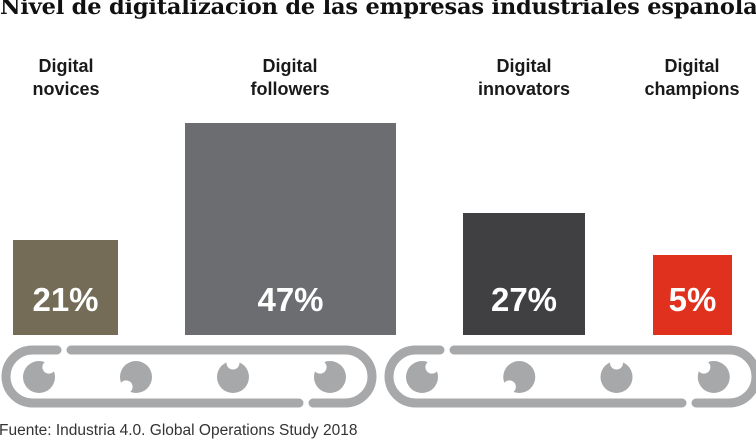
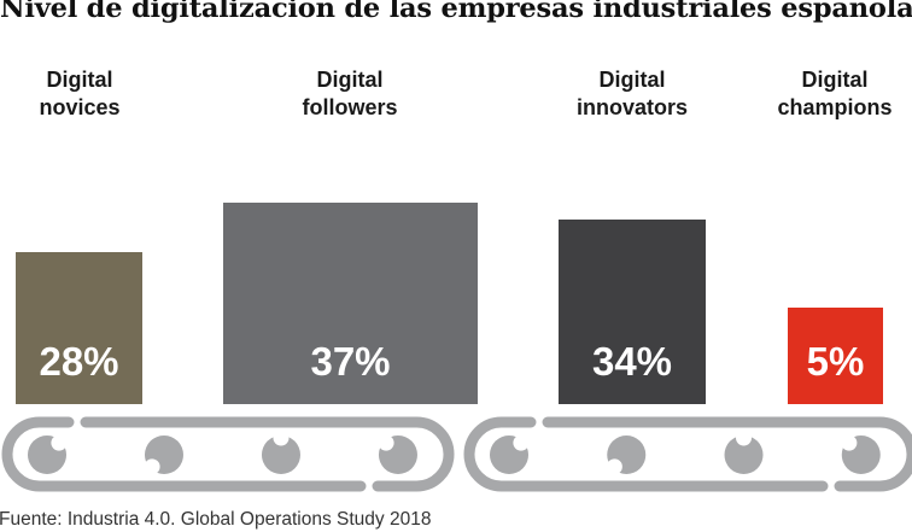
Digital novices: 21% -> 28%
Digital followers: 47% -> 37%
Digital innovators: 27% -> 34%
